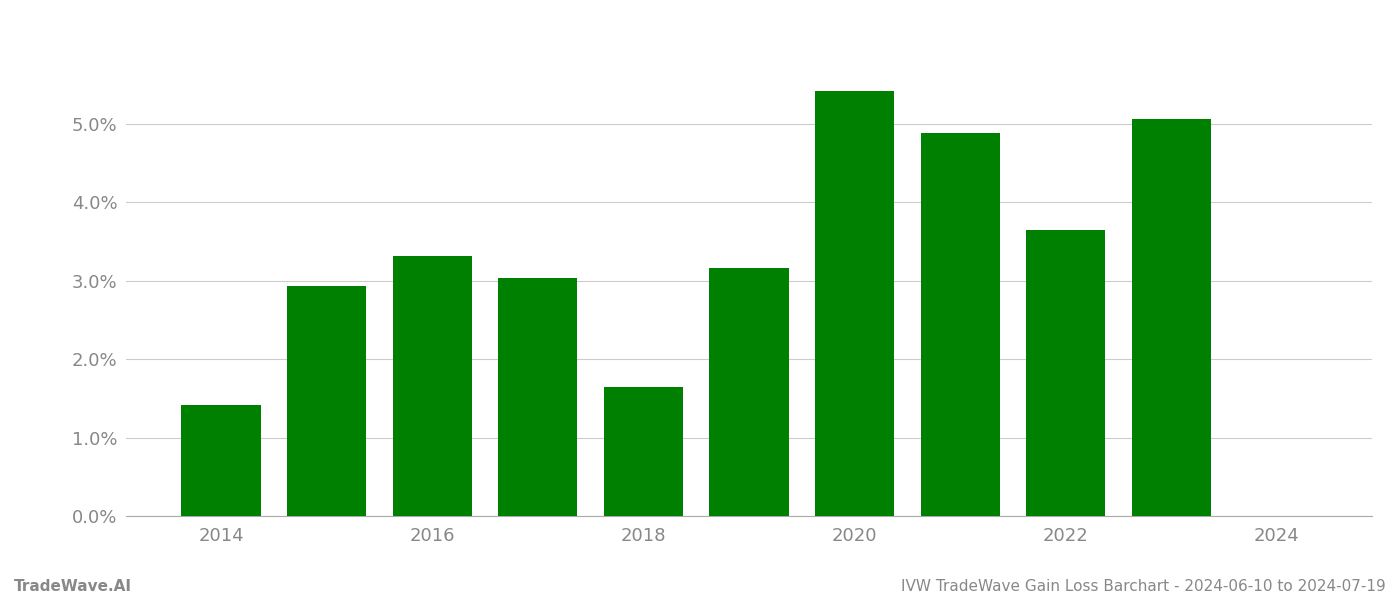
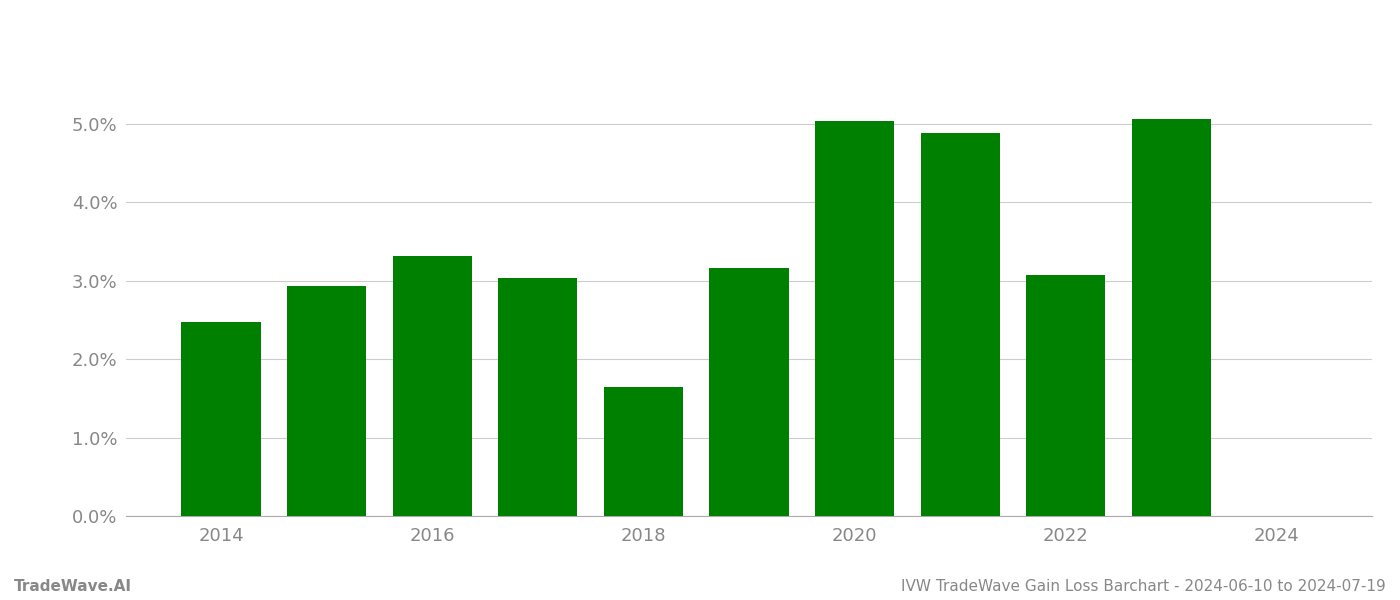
2014: 1.42% -> 2.48%
2020: 5.42% -> 5.04%
2022: 3.65% -> 3.08%
